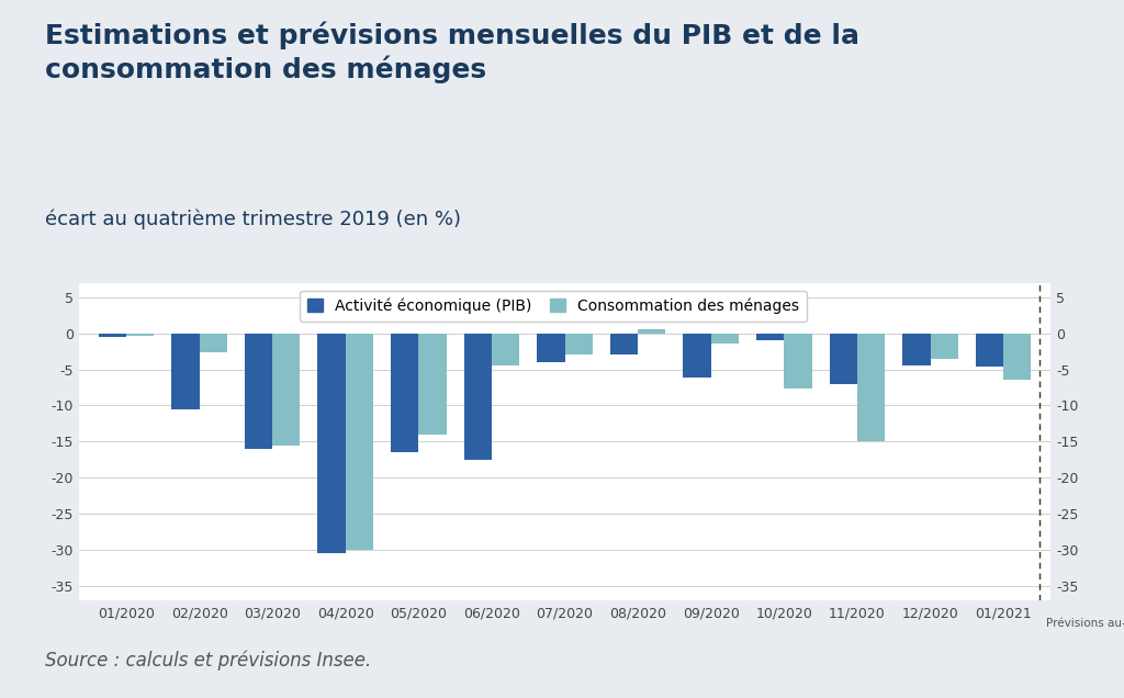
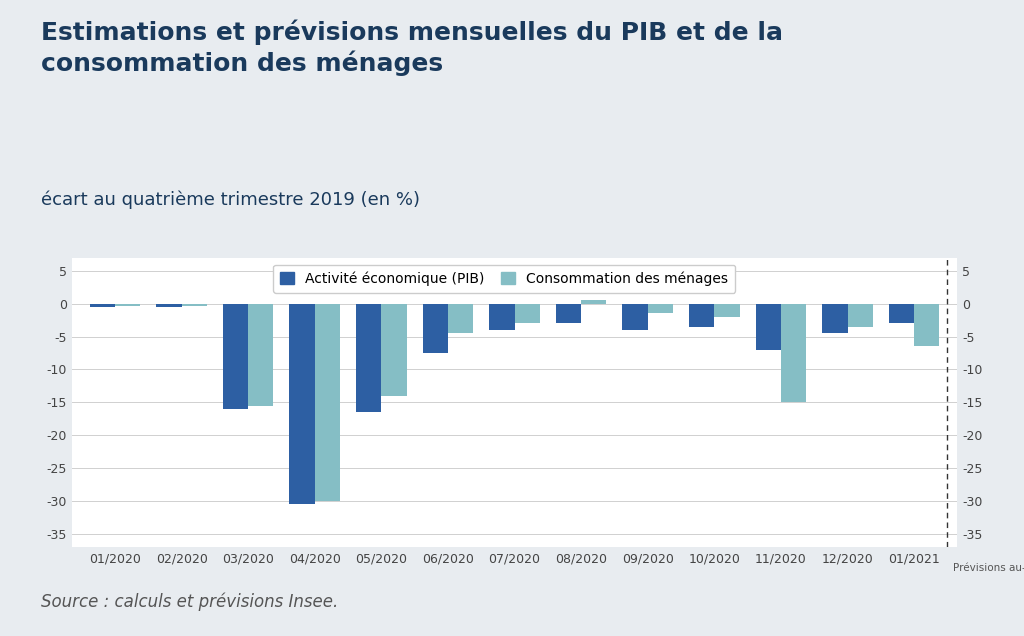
Activité économique (PIB)/02/2020: -10.6 -> -0.5
Consommation des ménages/02/2020: -2.6 -> -0.3
Activité économique (PIB)/06/2020: -17.6 -> -7.5
Activité économique (PIB)/09/2020: -6.2 -> -4.0
Activité économique (PIB)/10/2020: -1.0 -> -3.5
Consommation des ménages/10/2020: -7.6 -> -2.0
Activité économique (PIB)/01/2021: -4.6 -> -3.0
